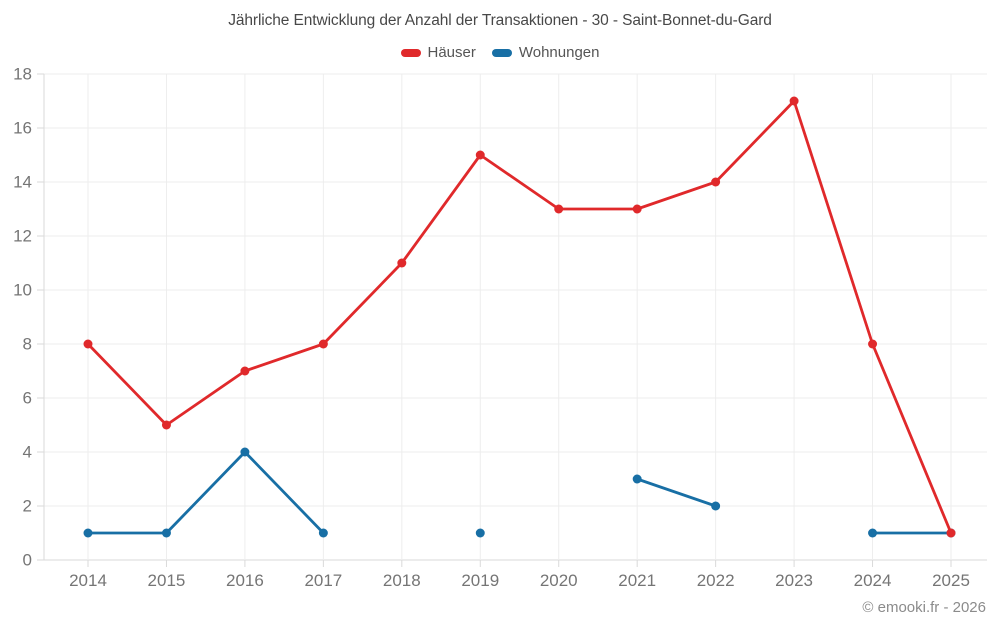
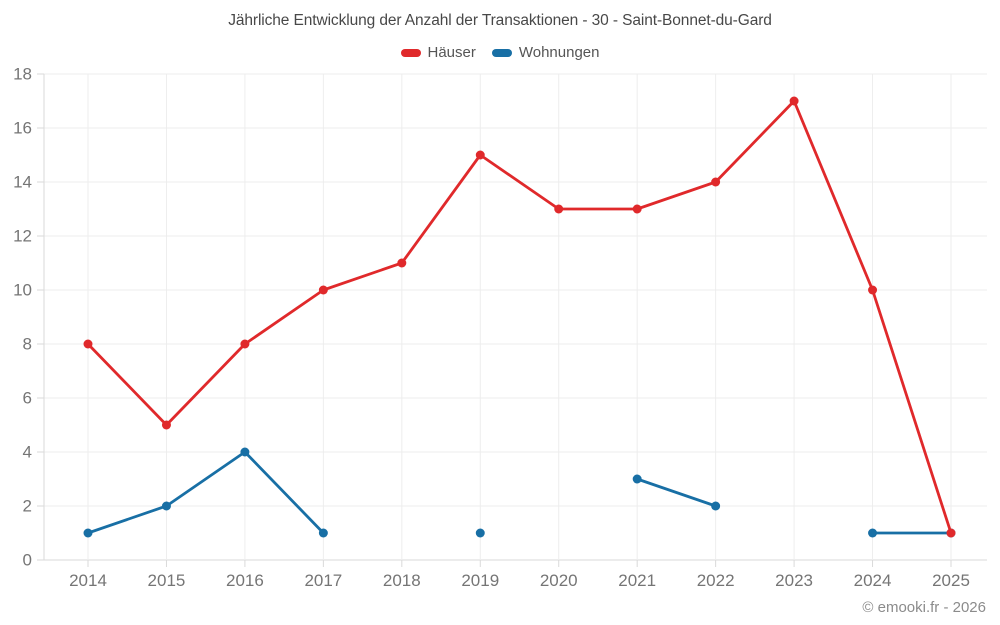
Wohnungen/2015: 1 -> 2
Häuser/2016: 7 -> 8
Häuser/2017: 8 -> 10
Häuser/2024: 8 -> 10
